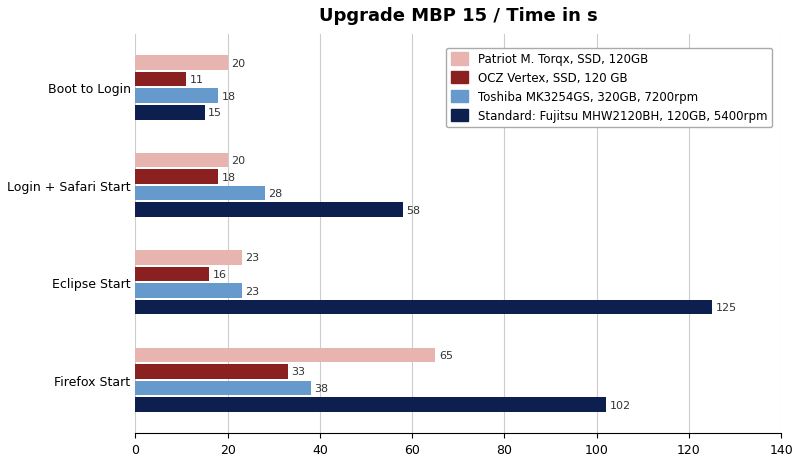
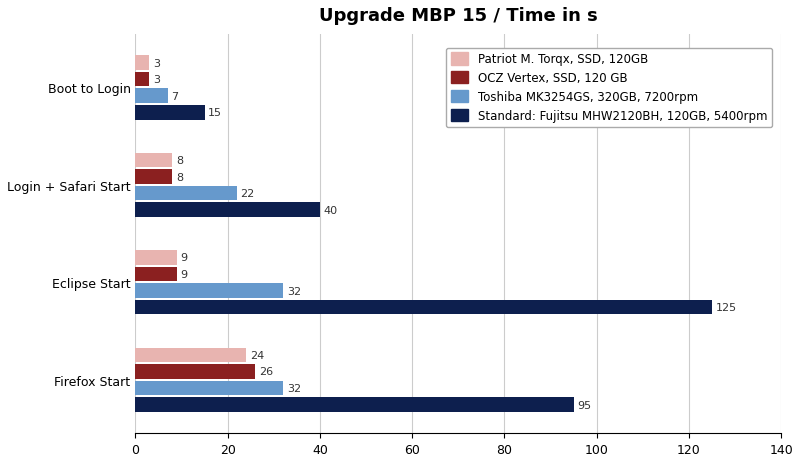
Patriot M. Torqx, SSD, 120GB/Boot to Login: 20 -> 3
OCZ Vertex, SSD, 120 GB/Boot to Login: 11 -> 3
Toshiba MK3254GS, 320GB, 7200rpm/Boot to Login: 18 -> 7
Patriot M. Torqx, SSD, 120GB/Login + Safari Start: 20 -> 8
OCZ Vertex, SSD, 120 GB/Login + Safari Start: 18 -> 8
Toshiba MK3254GS, 320GB, 7200rpm/Login + Safari Start: 28 -> 22
Standard: Fujitsu MHW2120BH, 120GB, 5400rpm/Login + Safari Start: 58 -> 40
Patriot M. Torqx, SSD, 120GB/Eclipse Start: 23 -> 9
OCZ Vertex, SSD, 120 GB/Eclipse Start: 16 -> 9
Toshiba MK3254GS, 320GB, 7200rpm/Eclipse Start: 23 -> 32
Patriot M. Torqx, SSD, 120GB/Firefox Start: 65 -> 24
OCZ Vertex, SSD, 120 GB/Firefox Start: 33 -> 26
Toshiba MK3254GS, 320GB, 7200rpm/Firefox Start: 38 -> 32
Standard: Fujitsu MHW2120BH, 120GB, 5400rpm/Firefox Start: 102 -> 95
